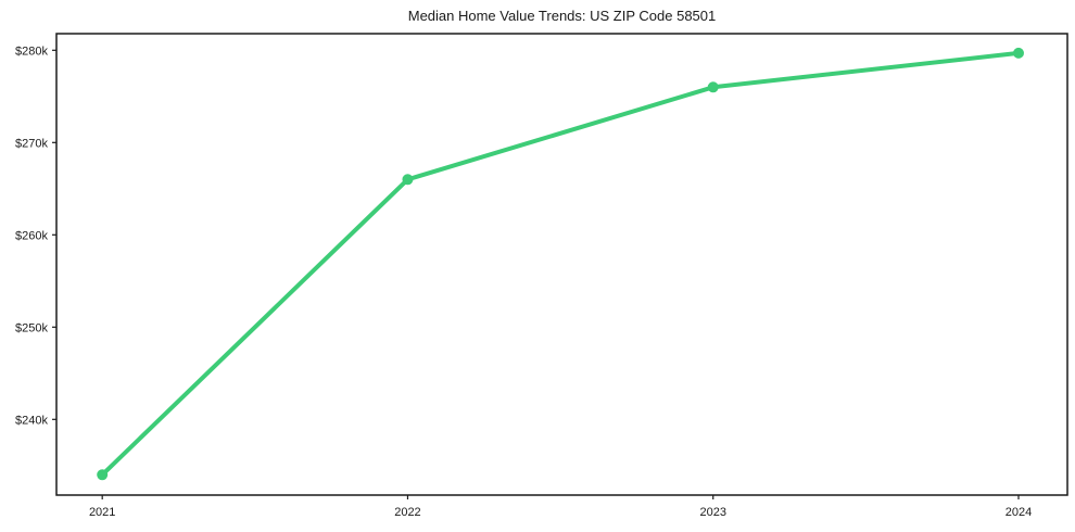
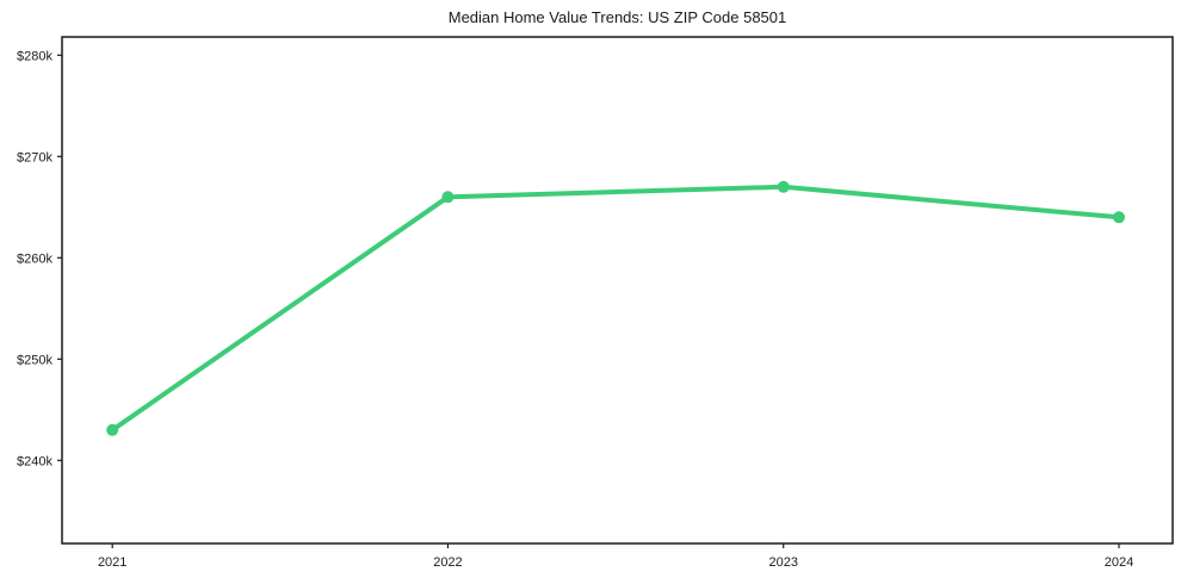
2021: $234k -> $243k
2023: $276k -> $267k
2024: $280k -> $264k
